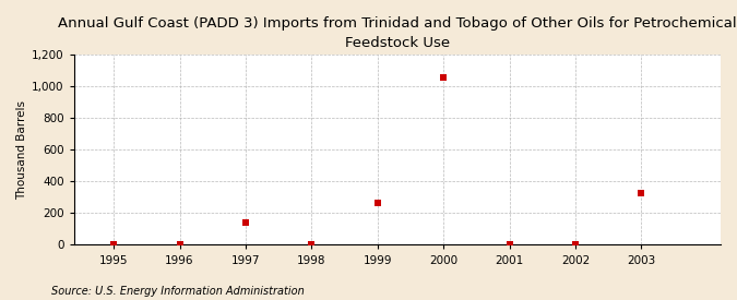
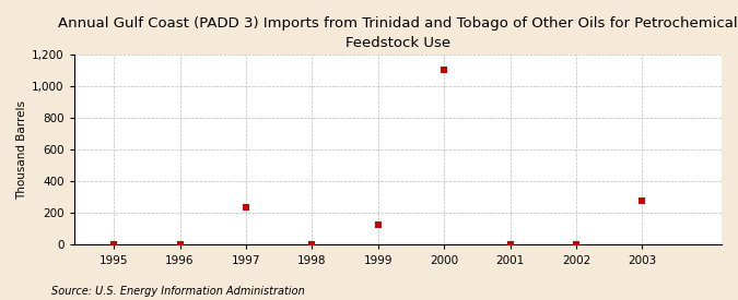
1997: 140 -> 240
1999: 260 -> 130
2000: 1,060 -> 1,100
2003: 320 -> 280
